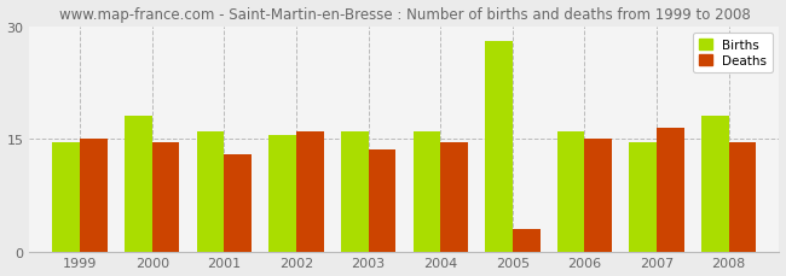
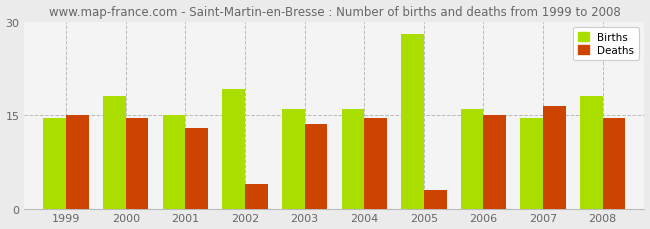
Births/2001: 16.0 -> 15.0
Births/2002: 15.5 -> 19.2
Deaths/2002: 16.0 -> 4.0
